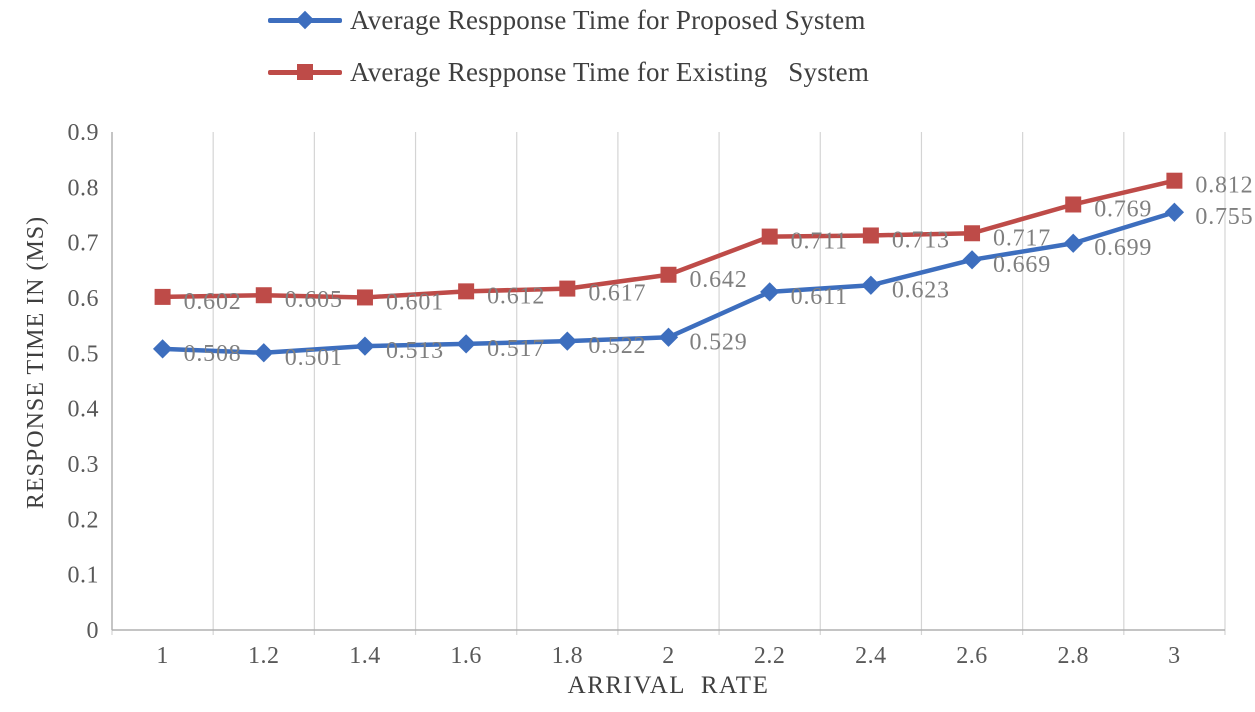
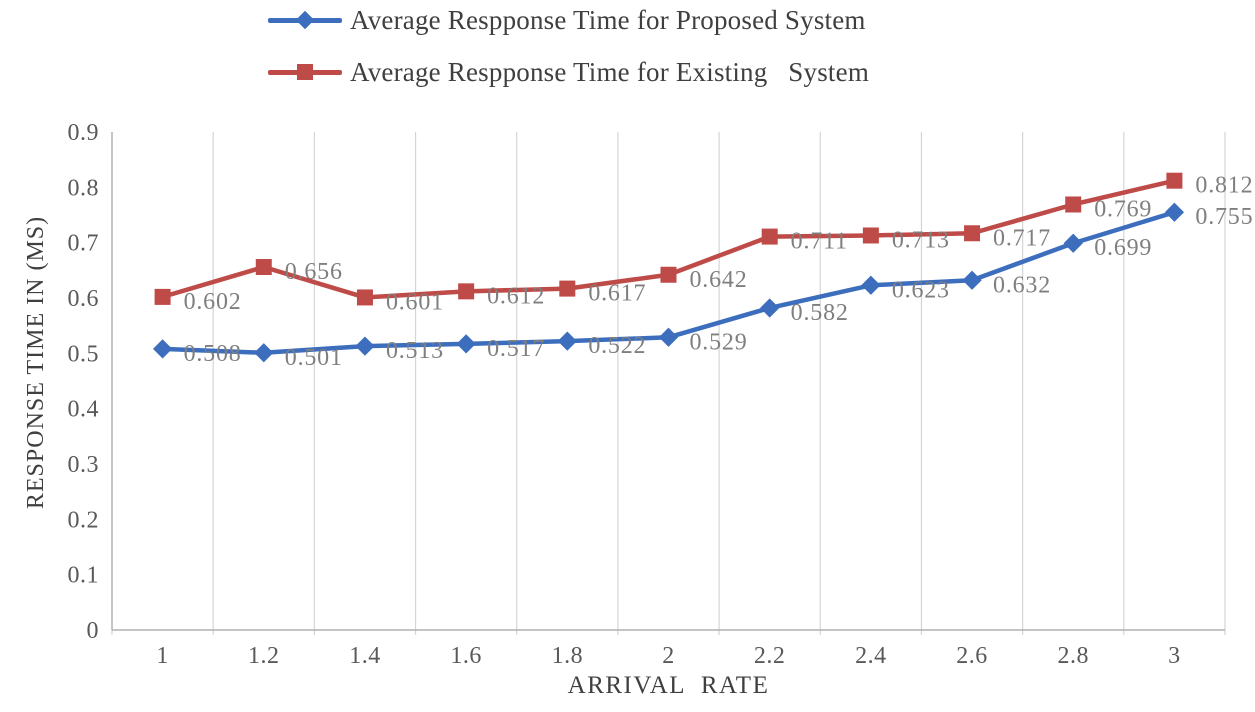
Average Respponse Time for Existing System/1.2: 0.605 -> 0.656
Average Respponse Time for Proposed System/2.2: 0.611 -> 0.582
Average Respponse Time for Proposed System/2.6: 0.669 -> 0.632
